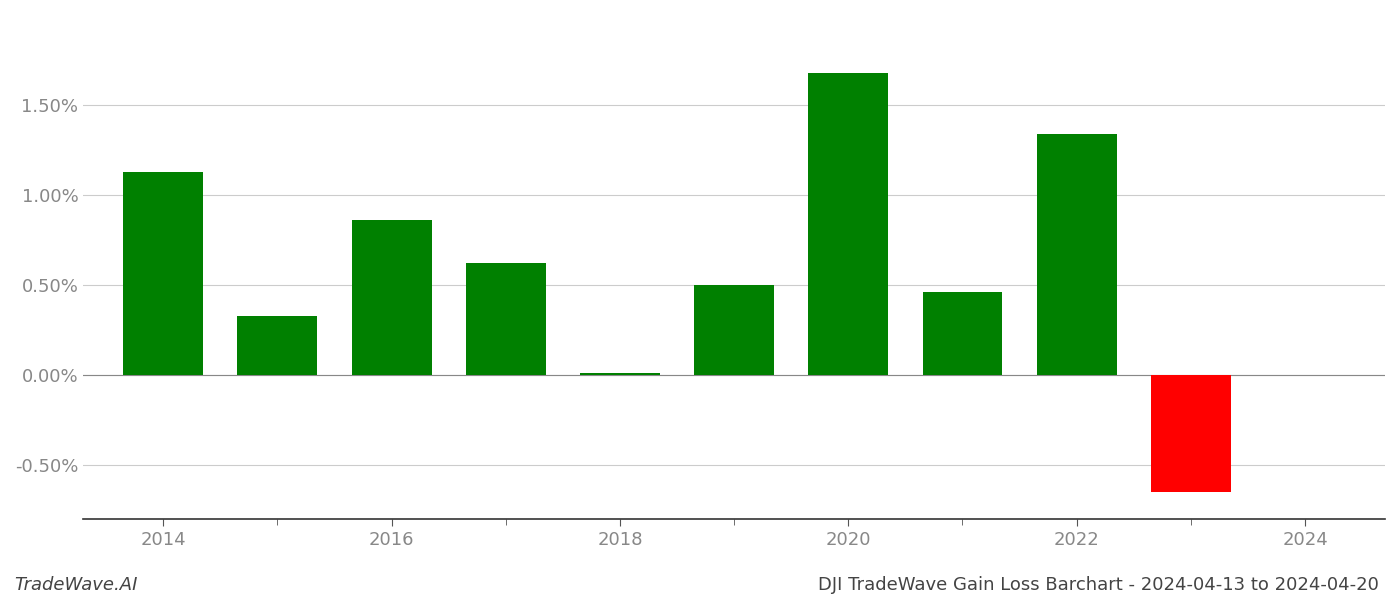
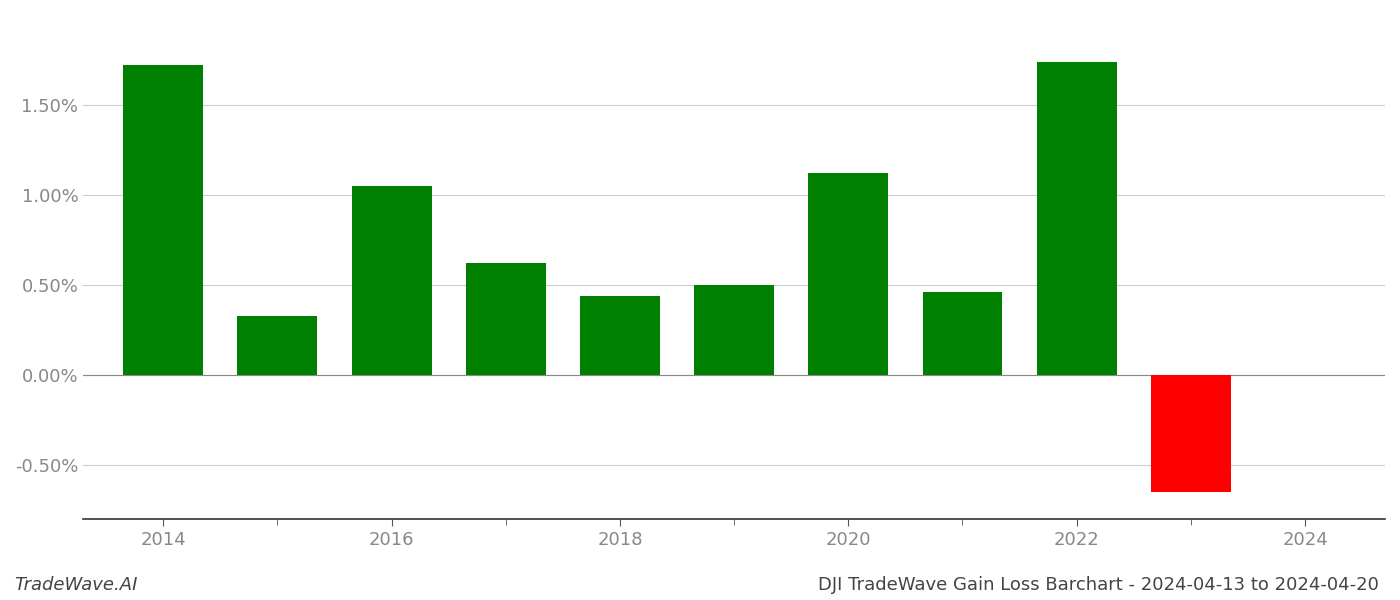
2014: 1.13% -> 1.72%
2016: 0.86% -> 1.05%
2018: 0.01% -> 0.44%
2020: 1.68% -> 1.12%
2022: 1.34% -> 1.74%
